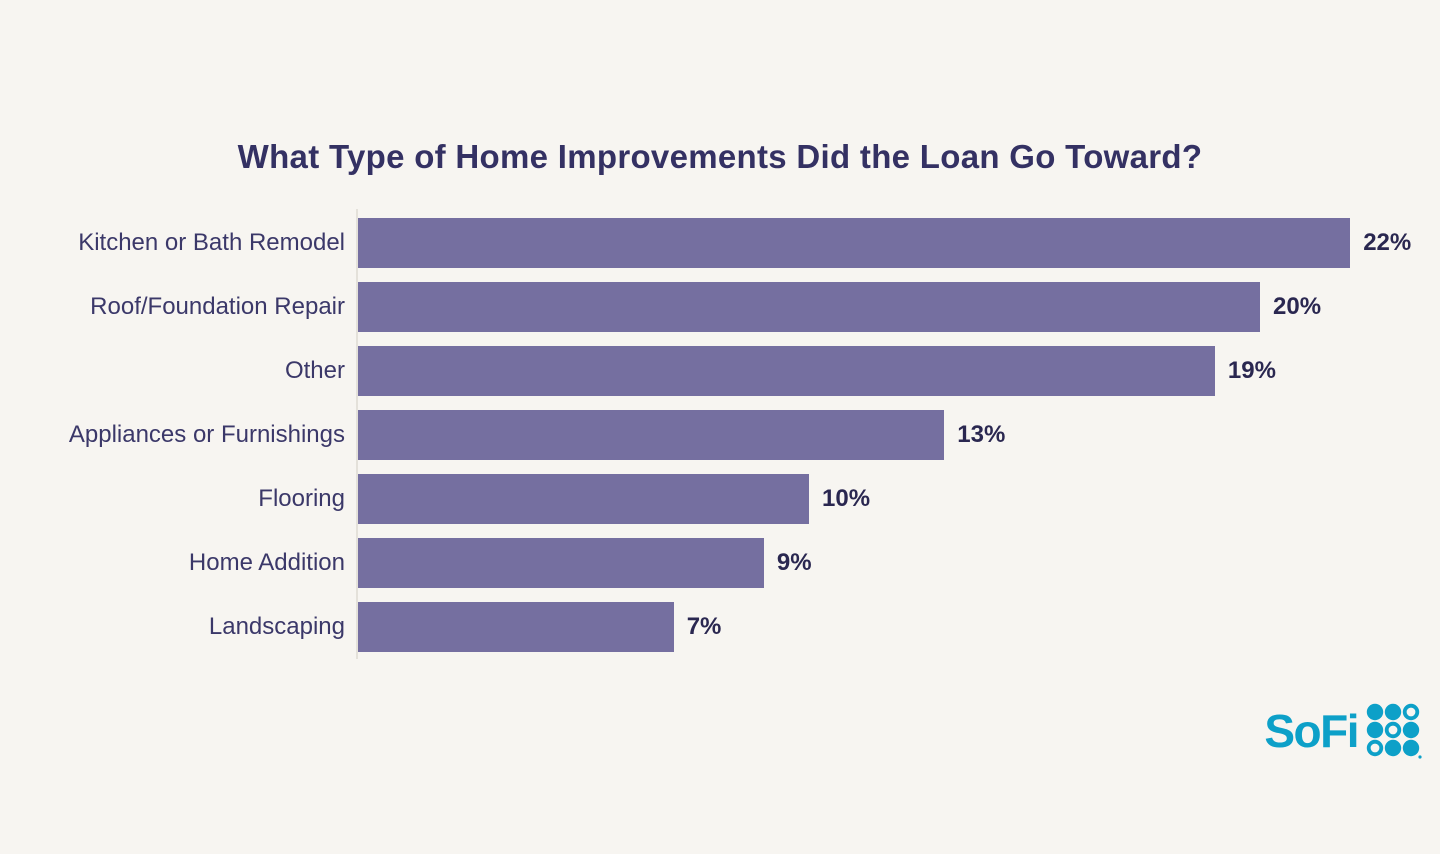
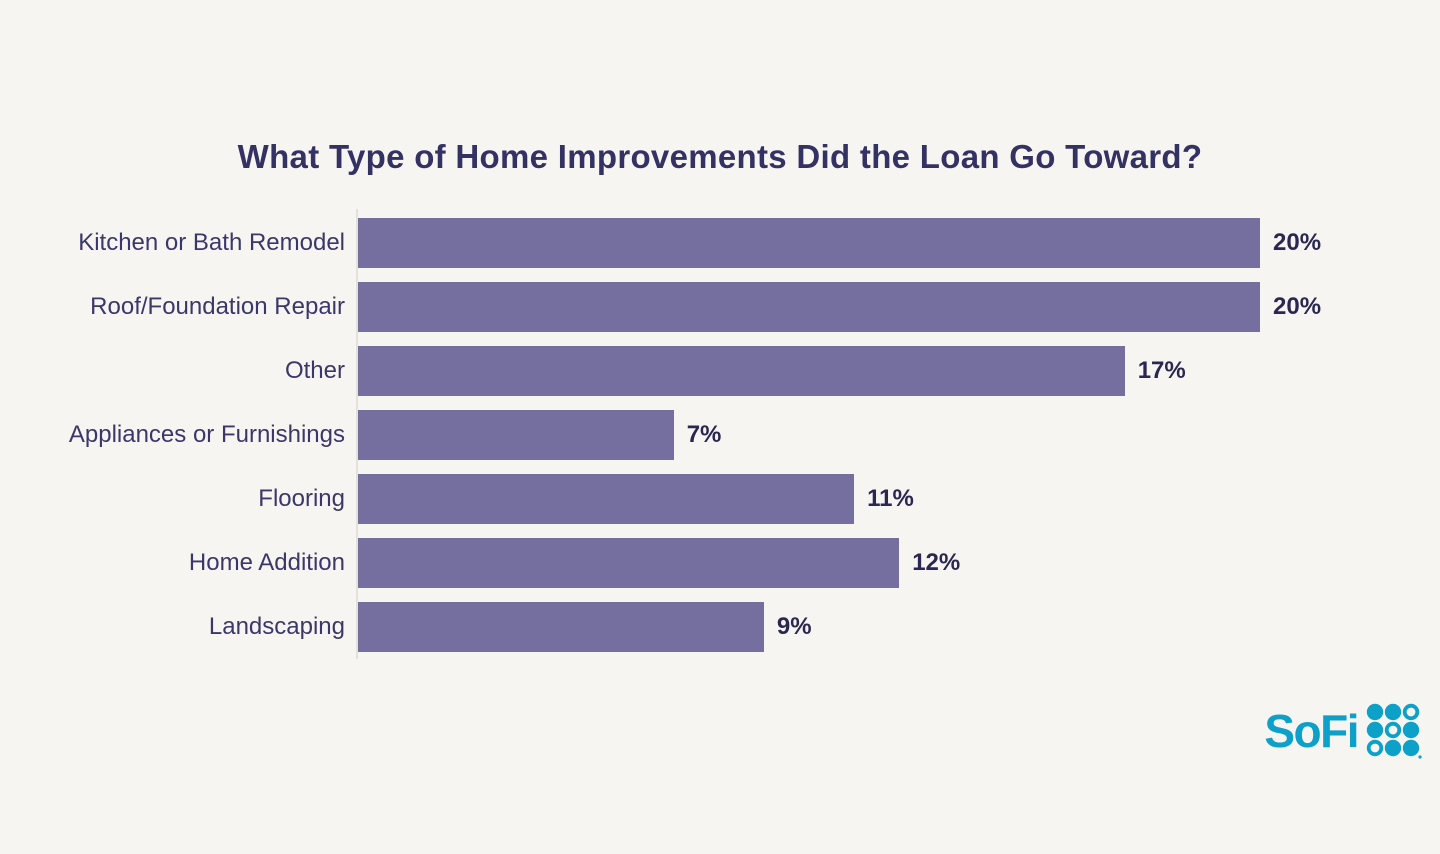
Kitchen or Bath Remodel: 22% -> 20%
Other: 19% -> 17%
Appliances or Furnishings: 13% -> 7%
Flooring: 10% -> 11%
Home Addition: 9% -> 12%
Landscaping: 7% -> 9%
